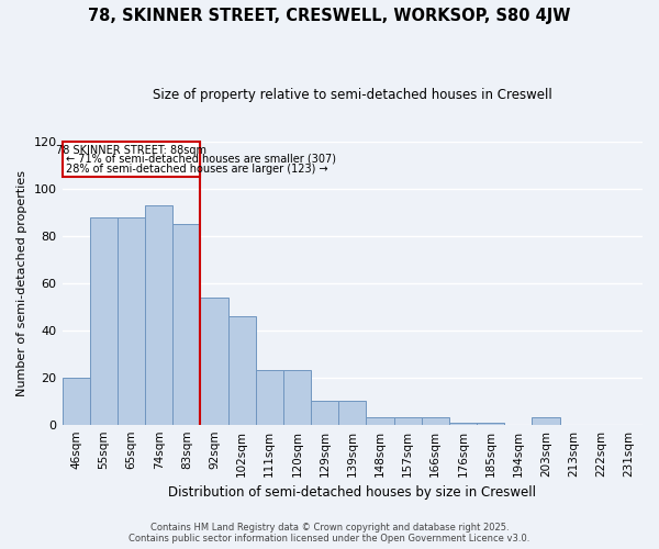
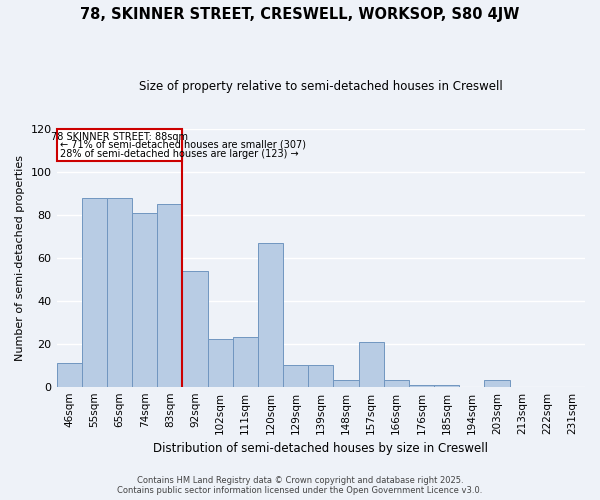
46sqm: 20 -> 11
74sqm: 93 -> 81
102sqm: 46 -> 22
120sqm: 23 -> 67
157sqm: 3 -> 21
